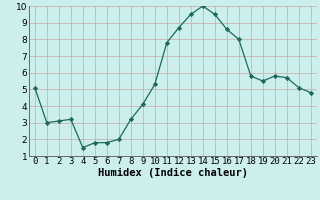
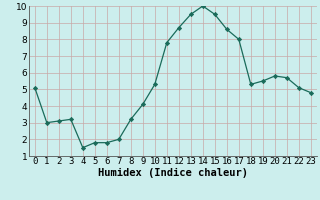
18: 5.8 -> 5.3
